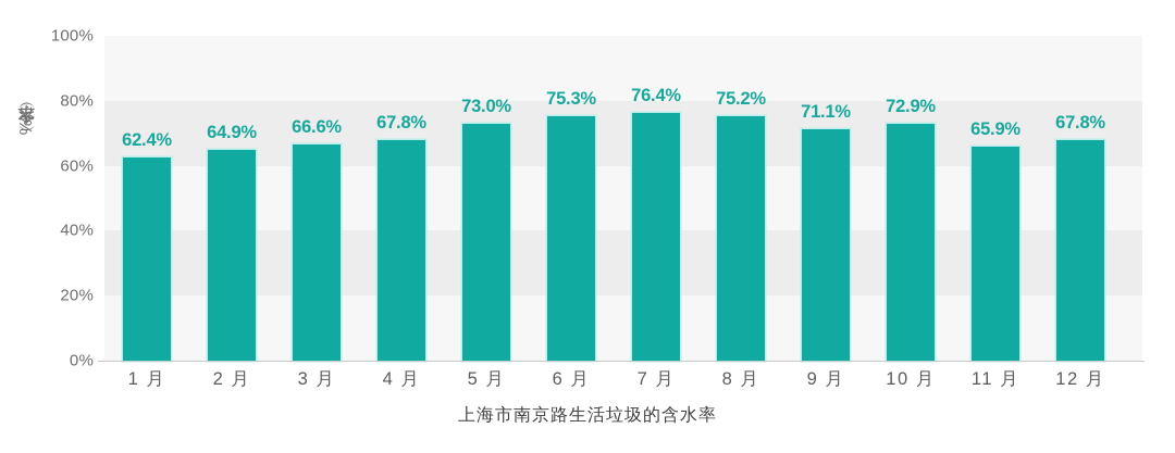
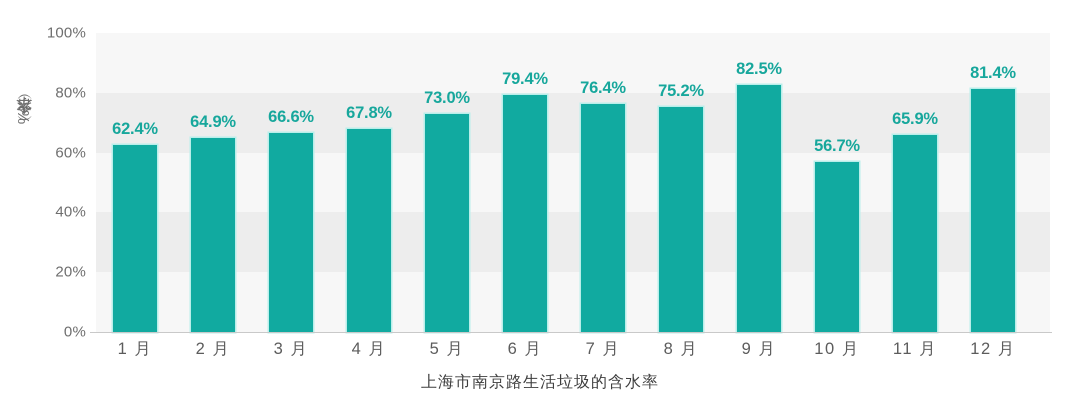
6 月: 75.3% -> 79.4%
9 月: 71.1% -> 82.5%
10 月: 72.9% -> 56.7%
12 月: 67.8% -> 81.4%
